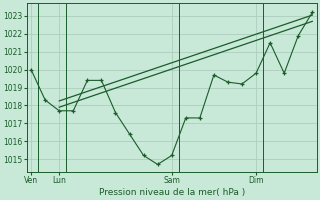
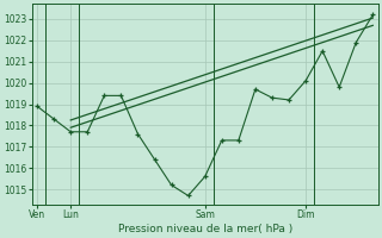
Ven: 1020.0 -> 1018.9
Sam: 1015.2 -> 1015.6
Dim: 1019.8 -> 1020.1
